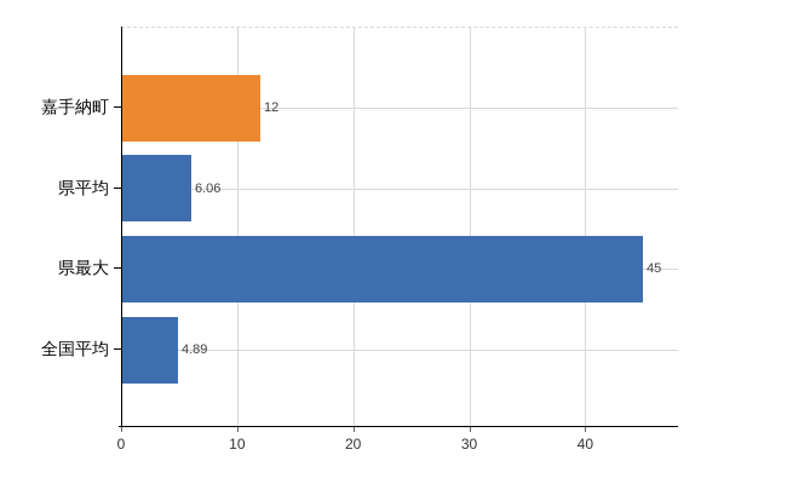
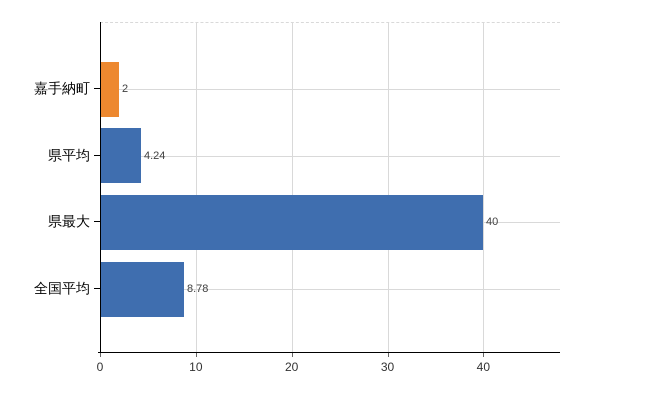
嘉手納町: 12 -> 2
県平均: 6.06 -> 4.24
県最大: 45 -> 40
全国平均: 4.89 -> 8.78
